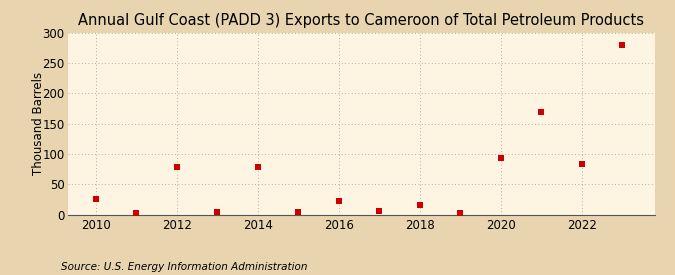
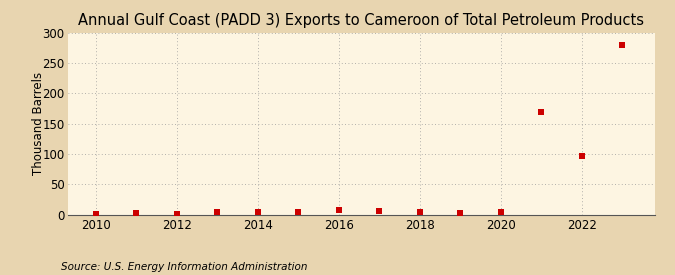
2010: 26 -> 1
2012: 78 -> 1
2014: 78 -> 4
2016: 22 -> 7
2018: 16 -> 4
2020: 94 -> 4
2022: 84 -> 96
